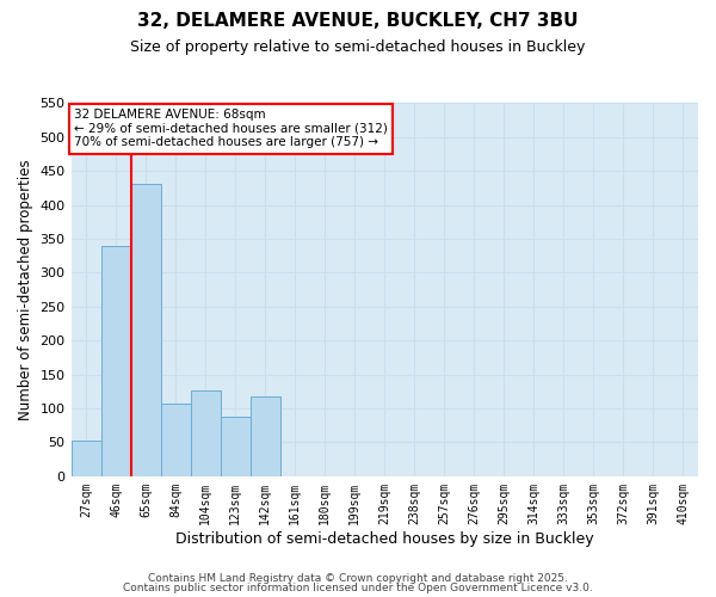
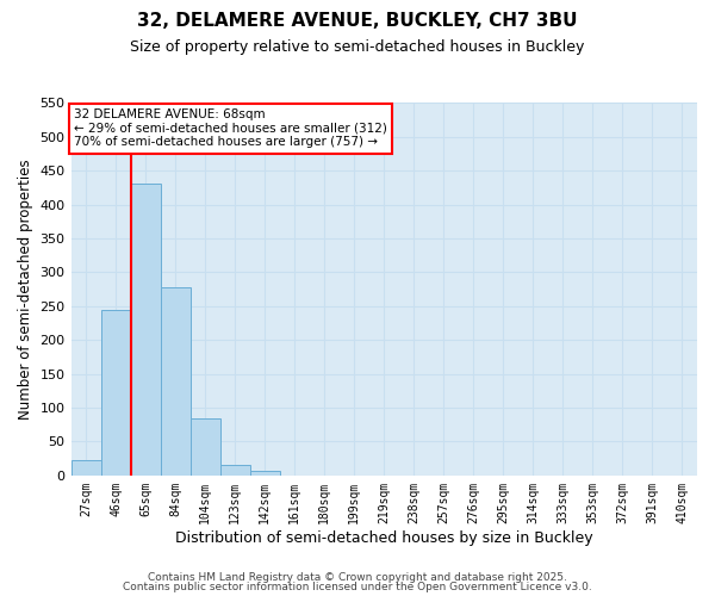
27sqm: 52 -> 23
46sqm: 340 -> 245
84sqm: 108 -> 278
104sqm: 126 -> 84
123sqm: 88 -> 15
142sqm: 118 -> 7
